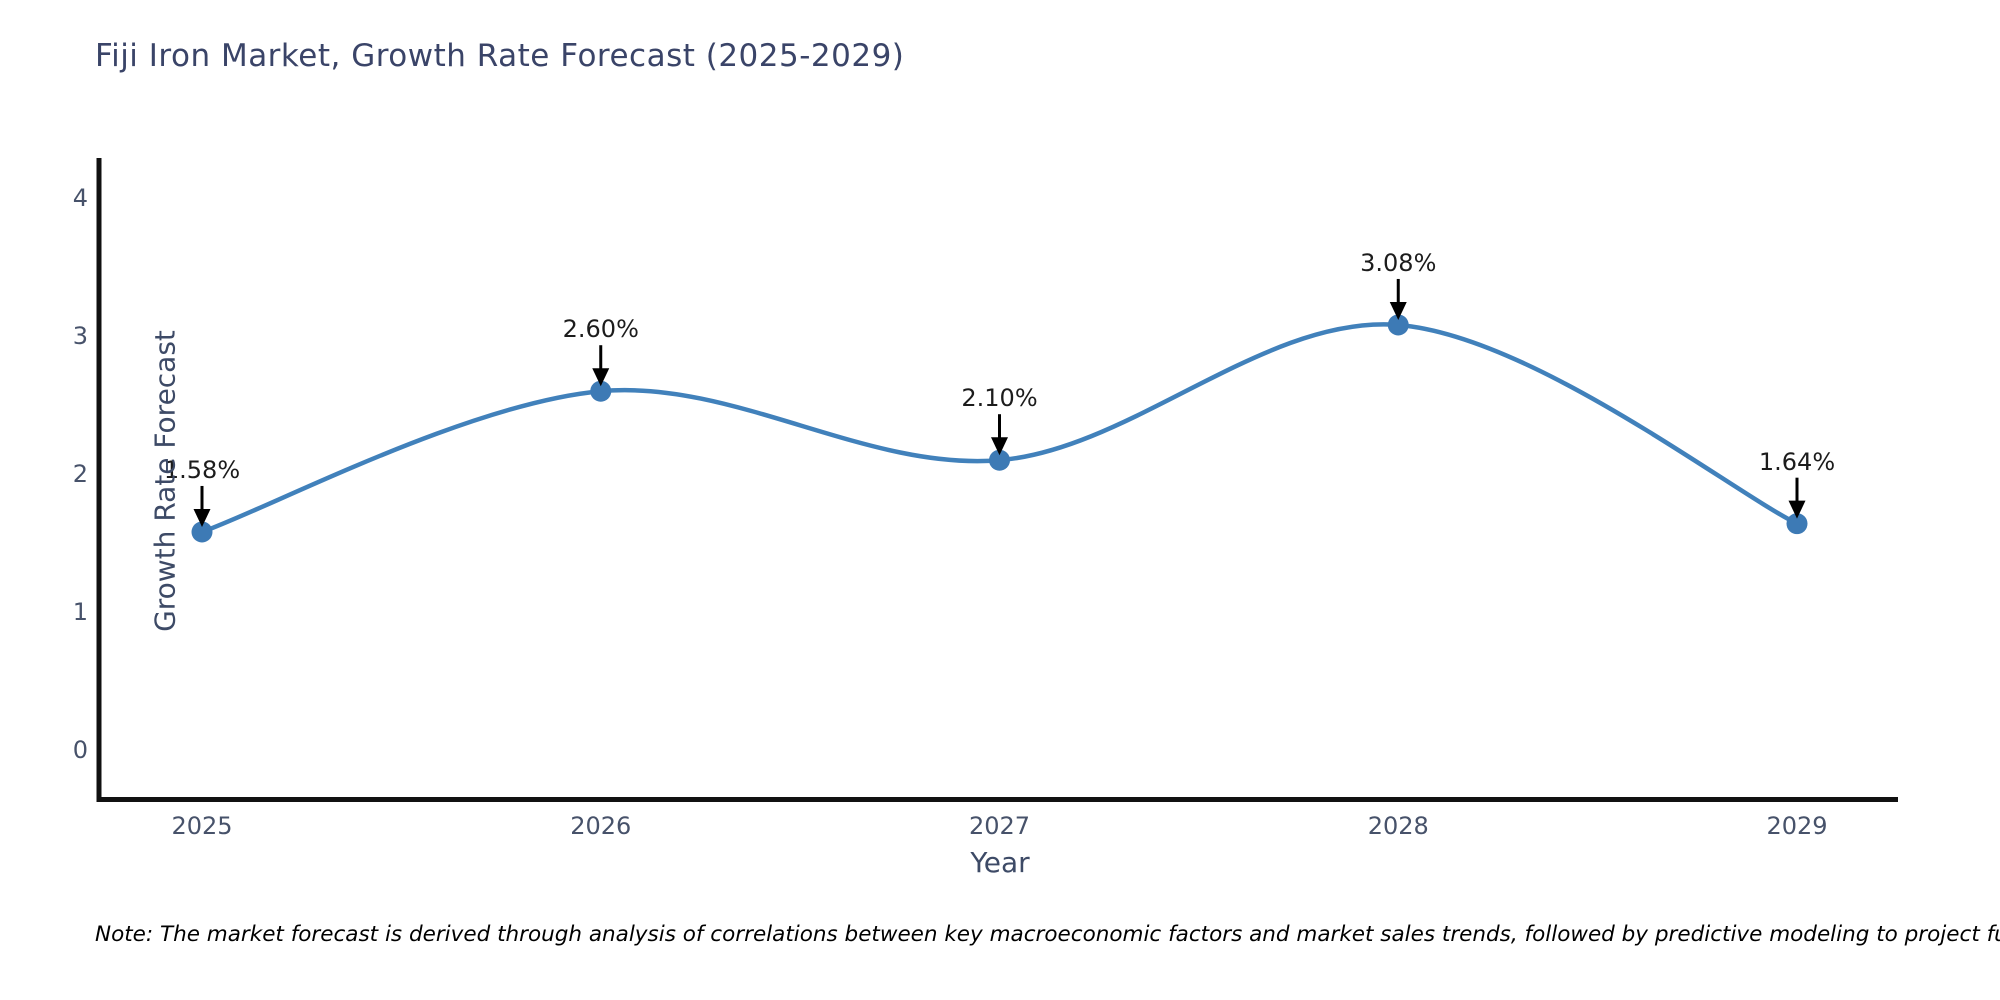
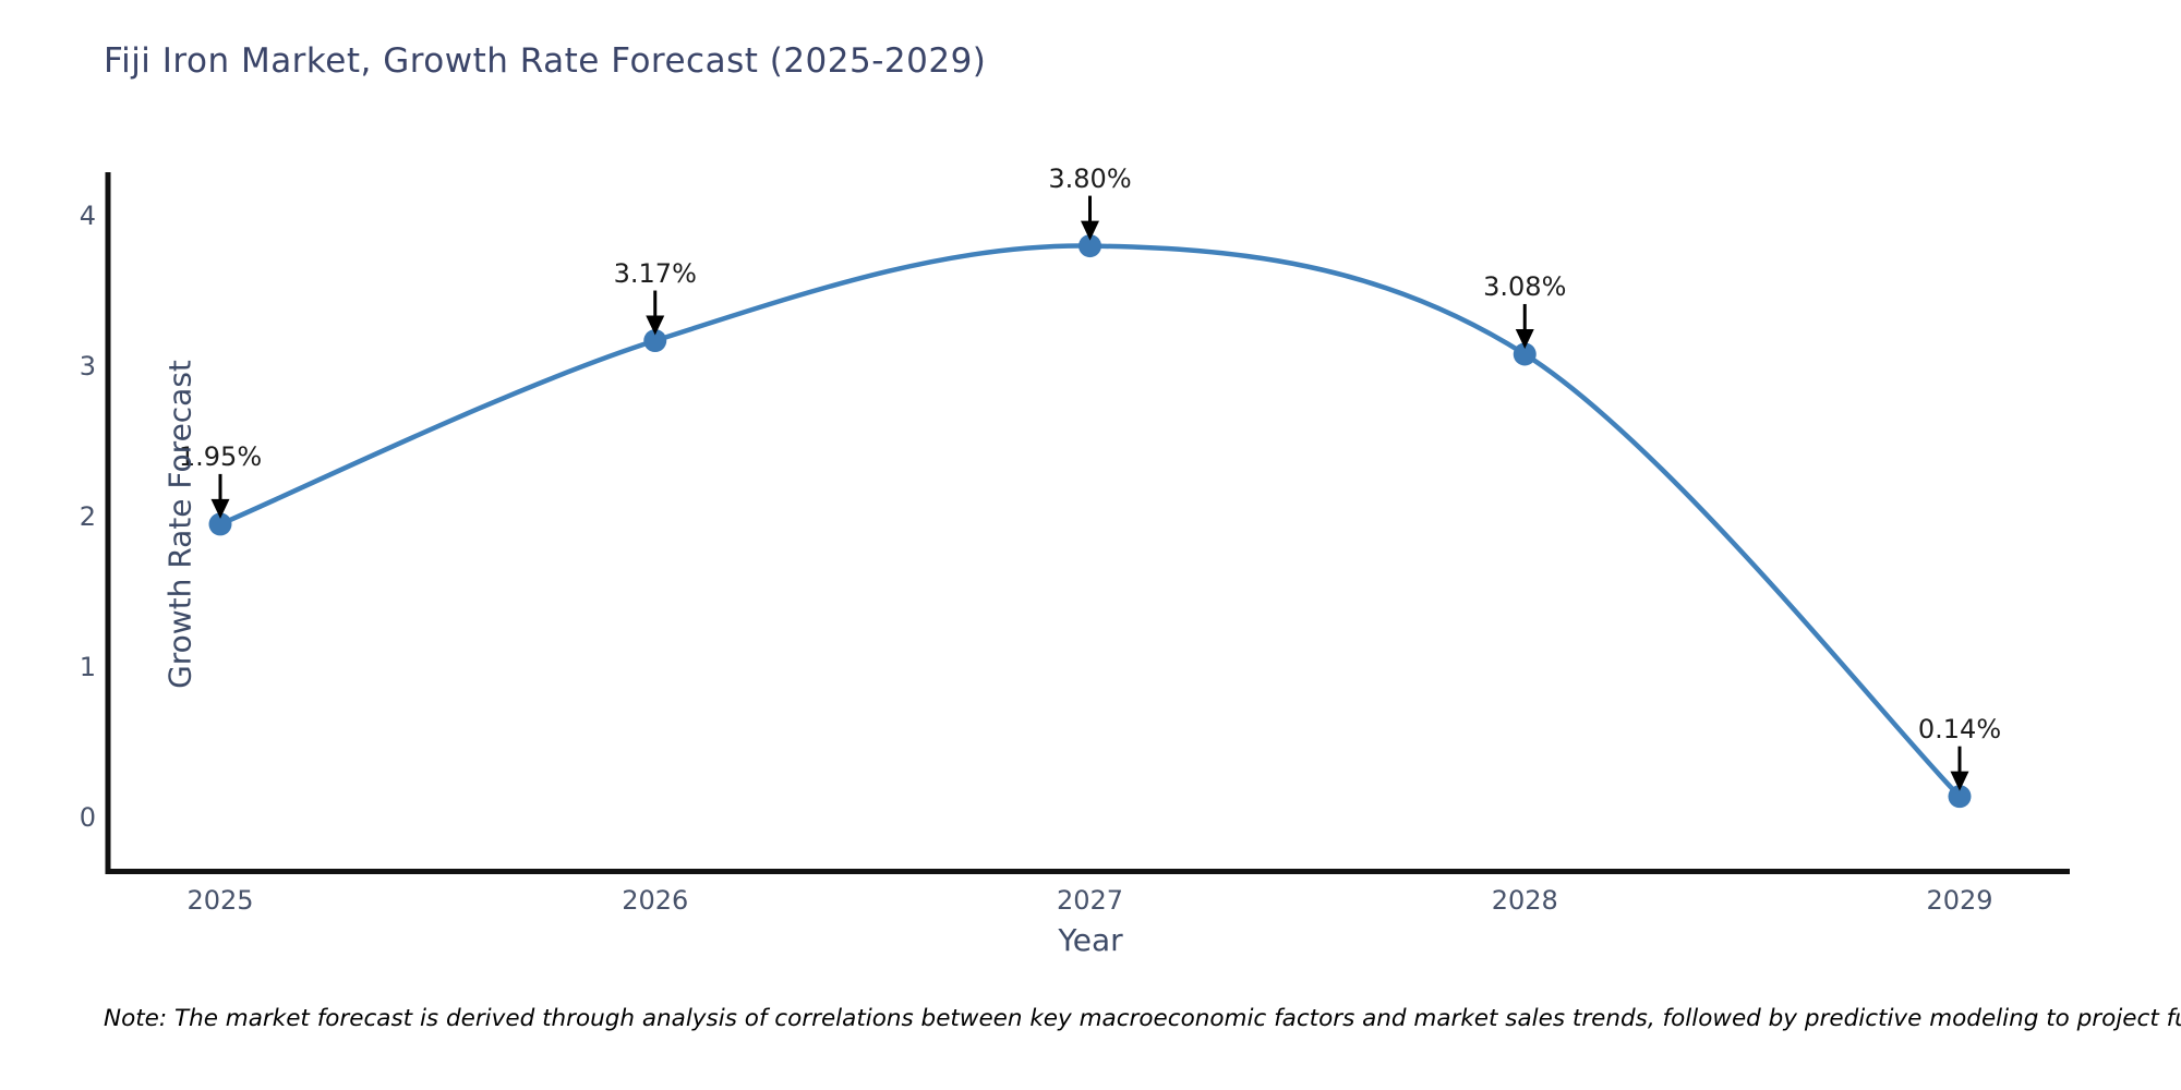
2025: 1.58% -> 1.95%
2026: 2.60% -> 3.17%
2027: 2.10% -> 3.80%
2029: 1.64% -> 0.14%
